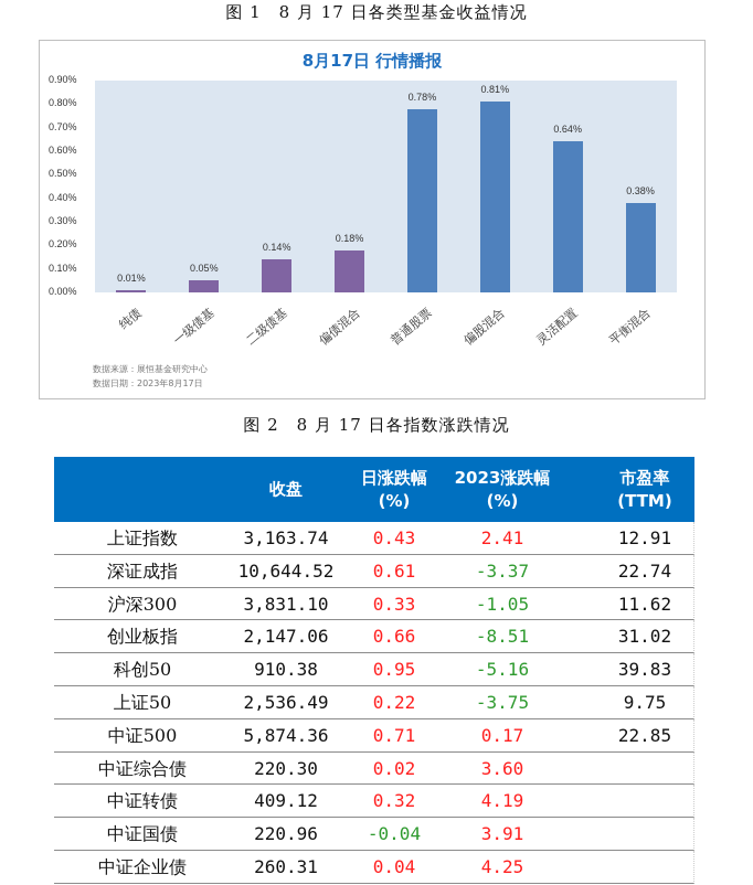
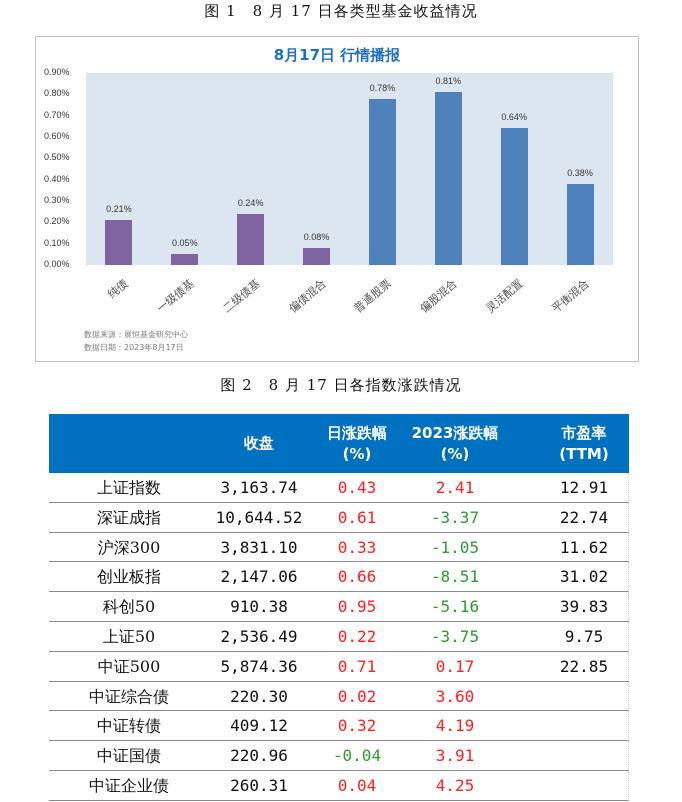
纯债: 0.01% -> 0.21%
二级债基: 0.14% -> 0.24%
偏债混合: 0.18% -> 0.08%
